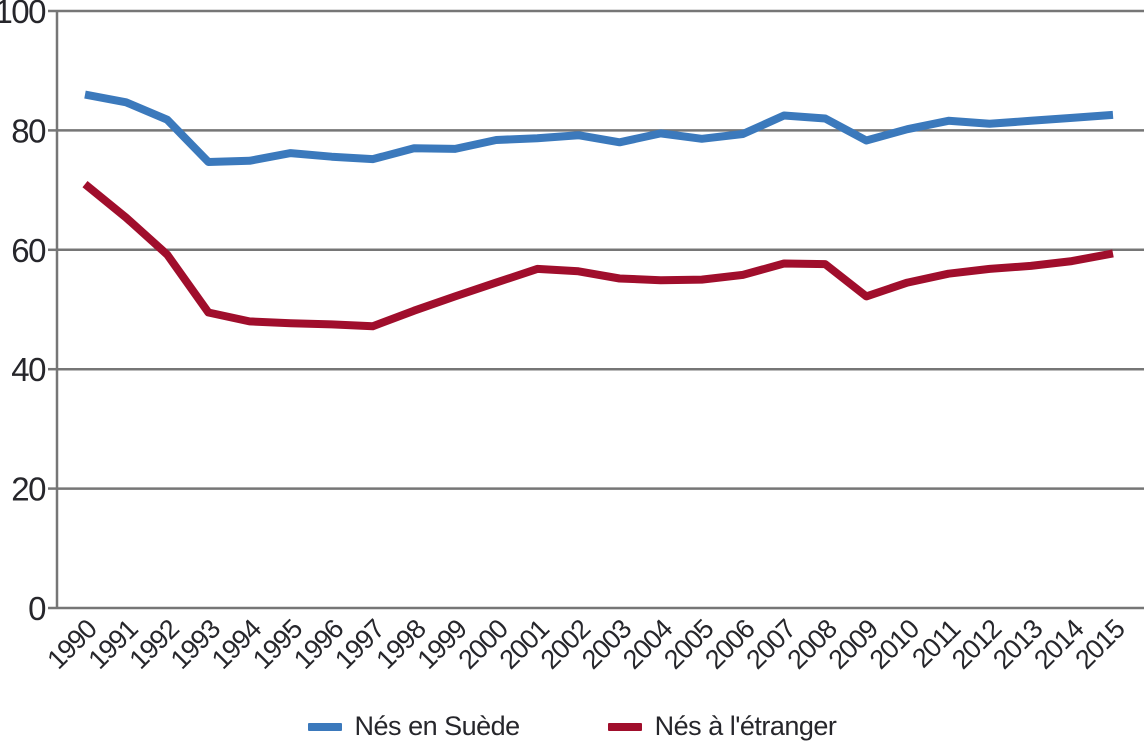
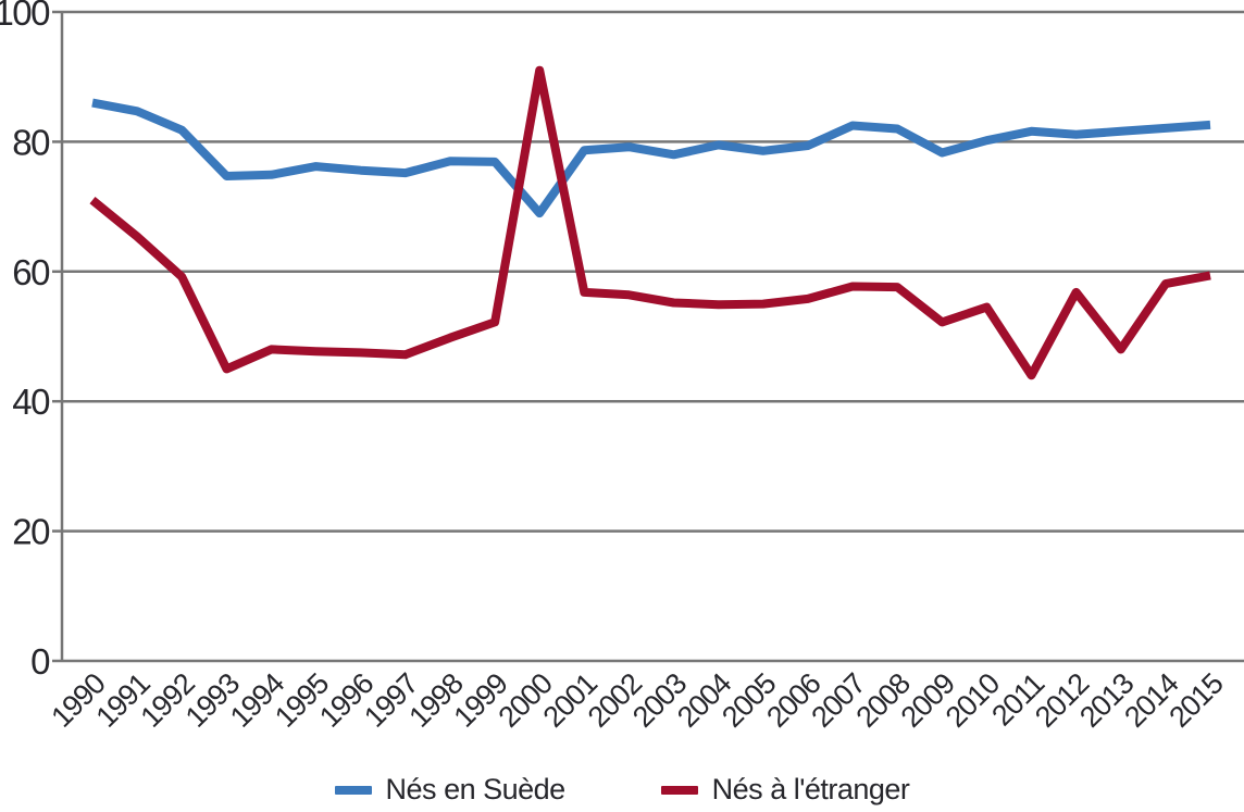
Nés à l'étranger/1993: 50 -> 45
Nés en Suède/2000: 78 -> 69
Nés à l'étranger/2000: 54 -> 91
Nés à l'étranger/2011: 56 -> 44
Nés à l'étranger/2013: 57 -> 48
